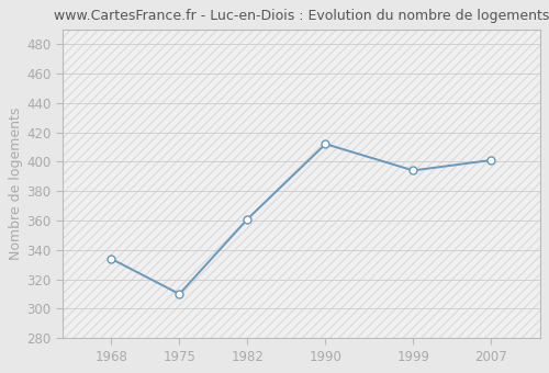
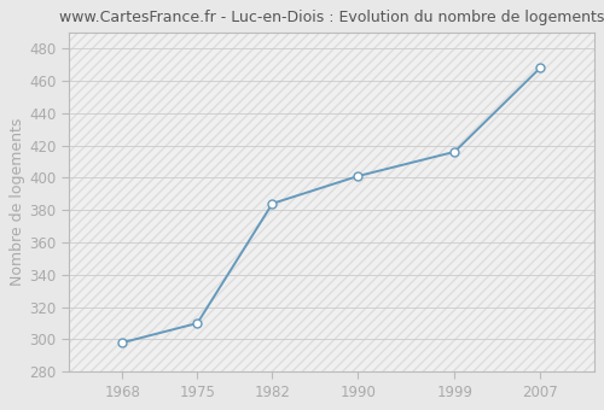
1968: 334 -> 298
1982: 361 -> 384
1990: 412 -> 401
1999: 394 -> 416
2007: 401 -> 468
